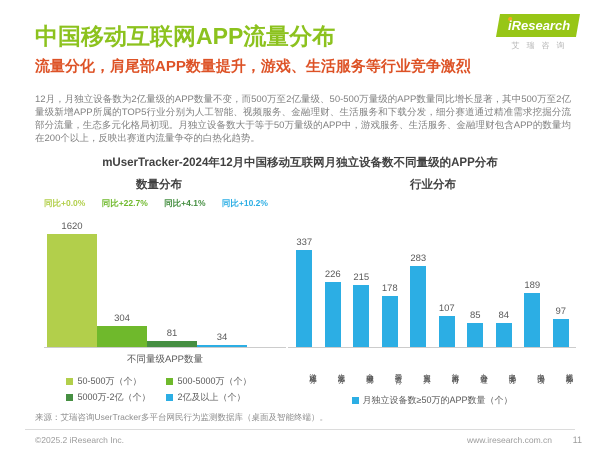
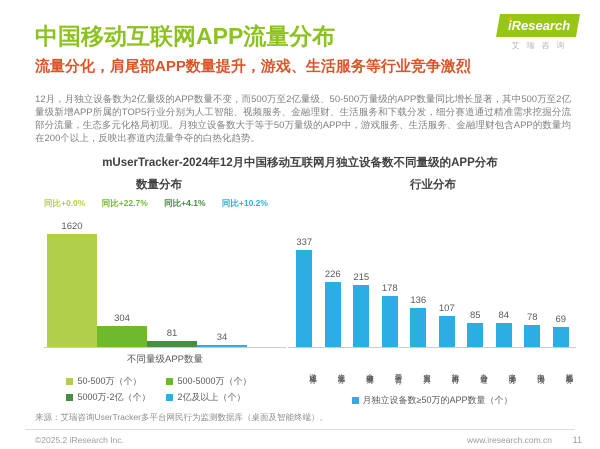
行业分布/实用工具: 283 -> 136
行业分布/电子阅读: 189 -> 78
行业分布/视频服务: 97 -> 69
